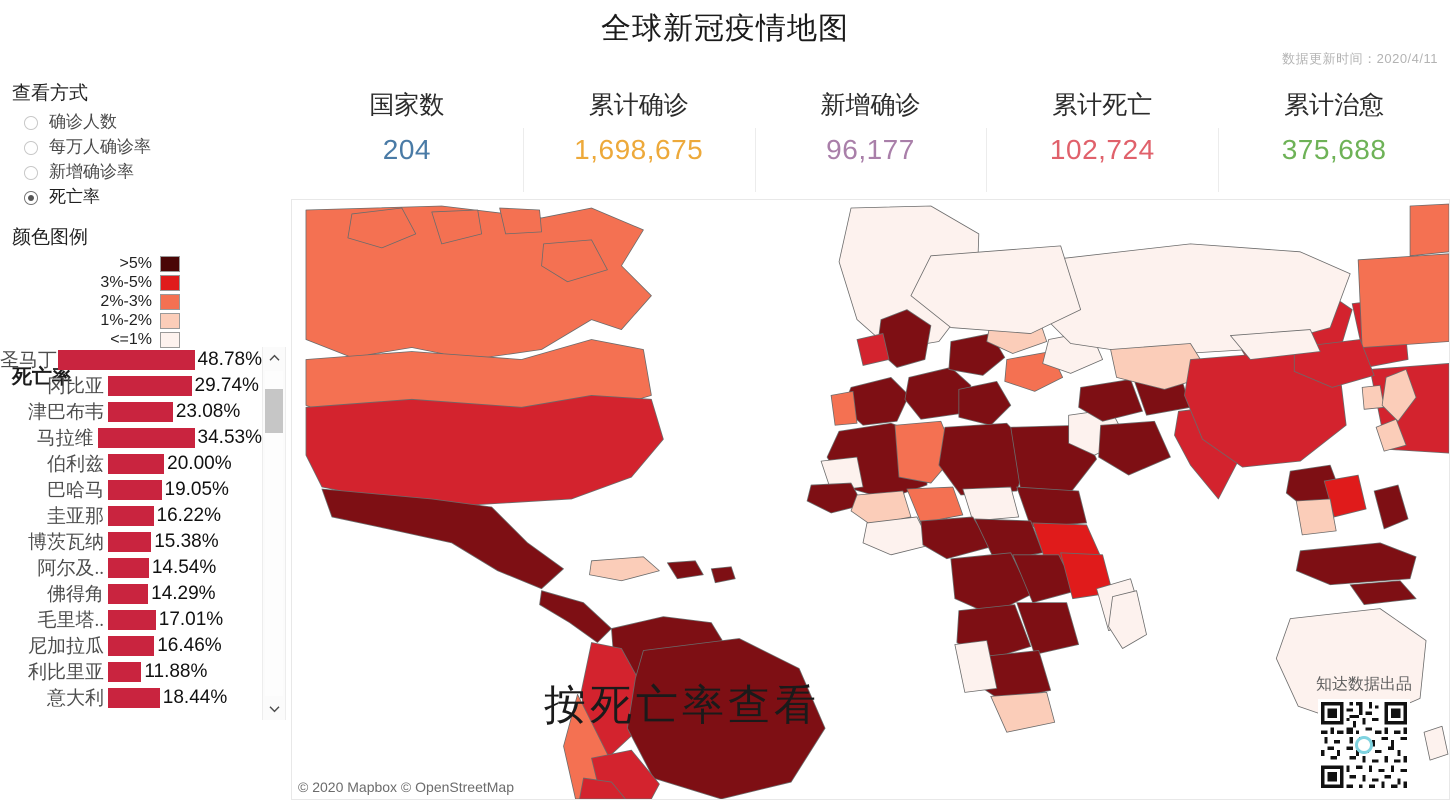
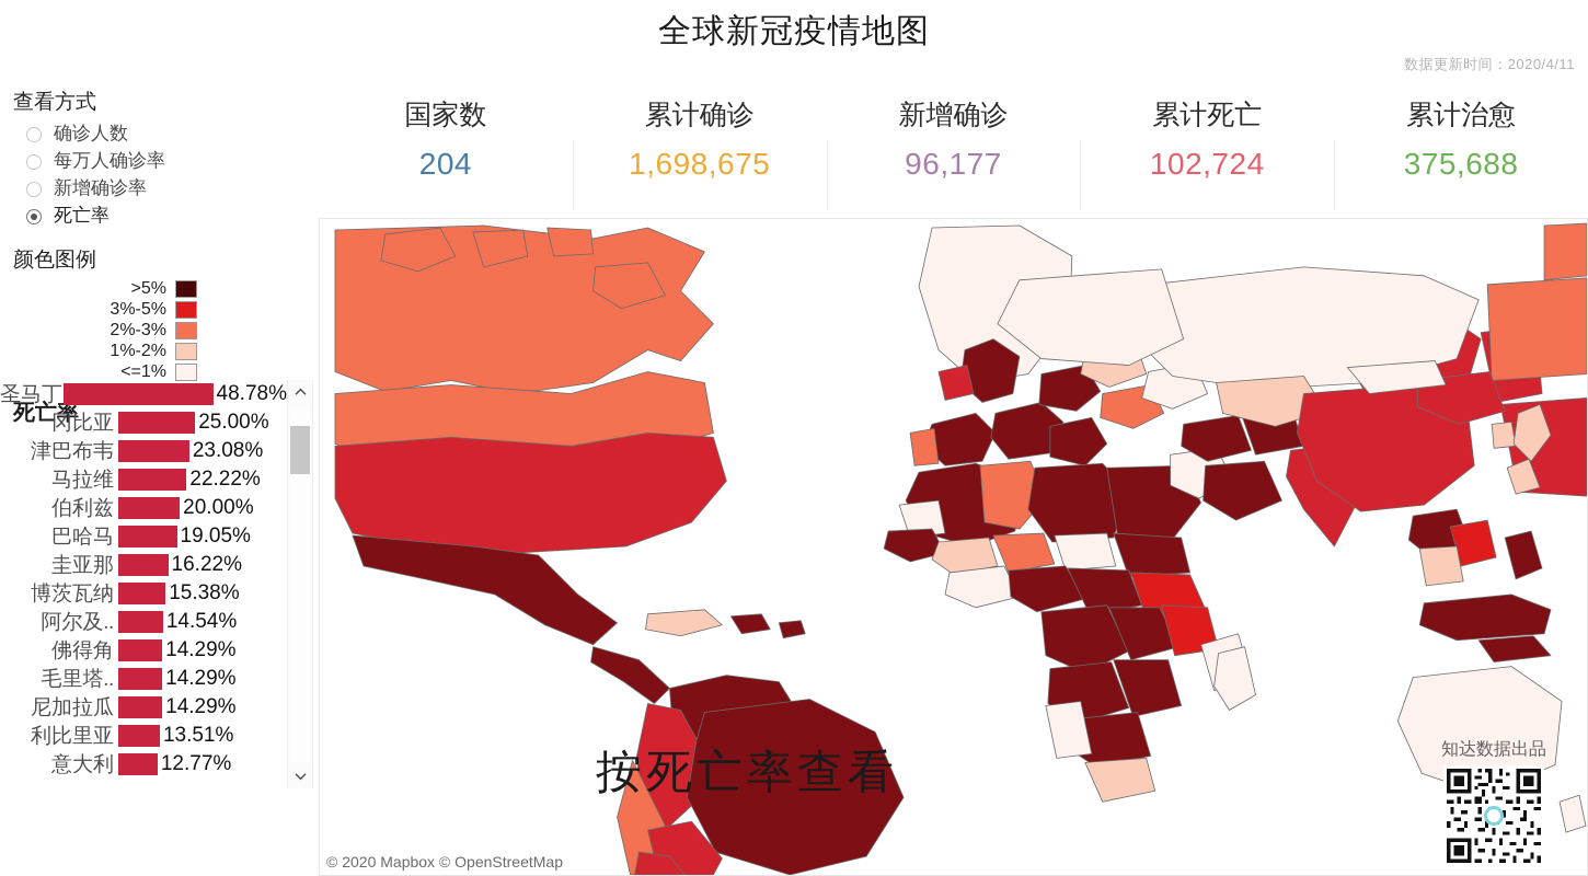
冈比亚: 29.74% -> 25.00%
马拉维: 34.53% -> 22.22%
毛里塔..: 17.01% -> 14.29%
尼加拉瓜: 16.46% -> 14.29%
利比里亚: 11.88% -> 13.51%
意大利: 18.44% -> 12.77%
